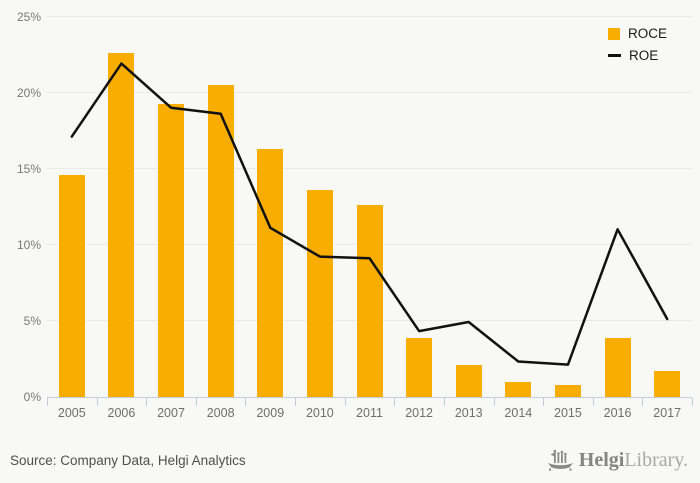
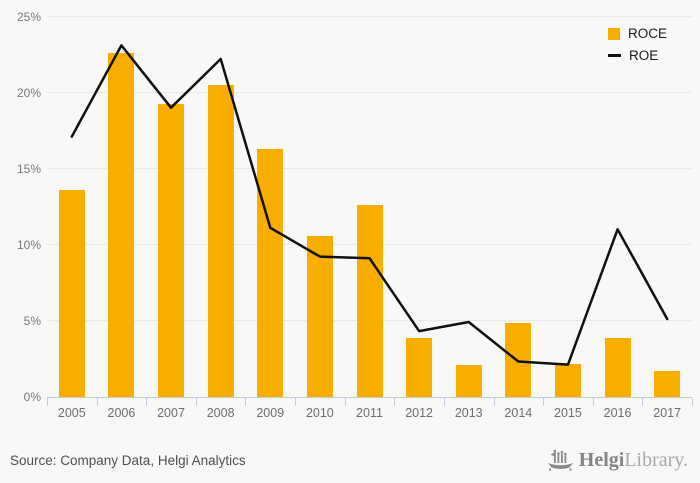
ROCE/2005: 14.6% -> 13.6%
ROE/2006: 22.0% -> 23.2%
ROE/2008: 18.7% -> 22.3%
ROCE/2010: 13.6% -> 10.6%
ROCE/2014: 1.0% -> 4.9%
ROCE/2015: 0.8% -> 2.2%
